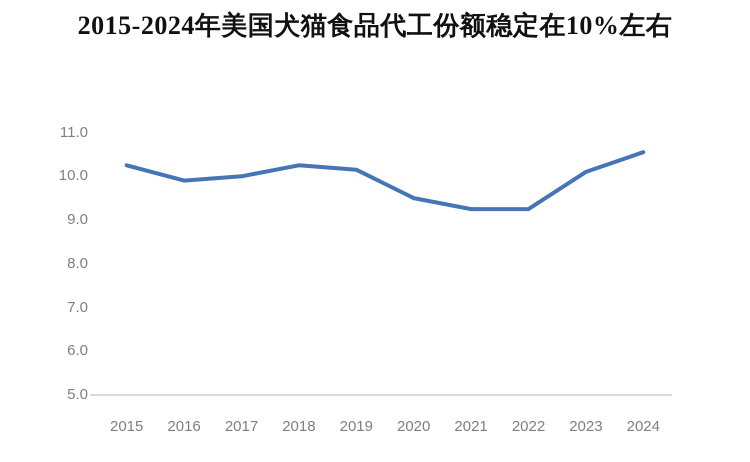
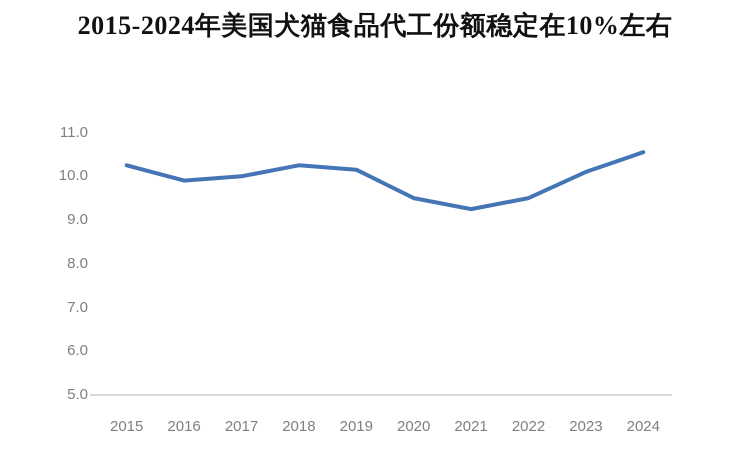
2022: 9.2 -> 9.5
